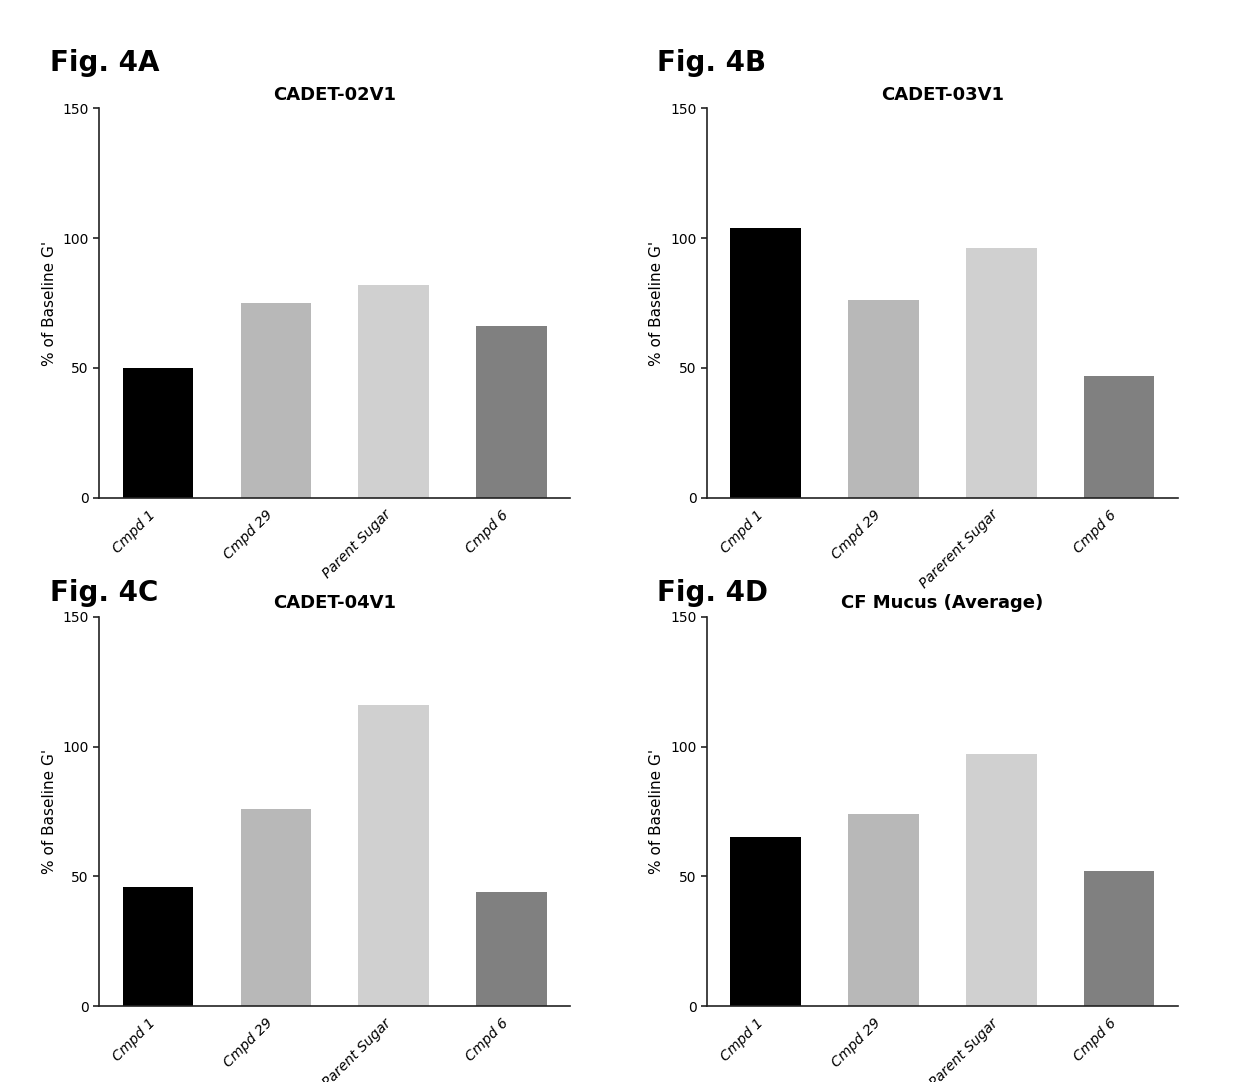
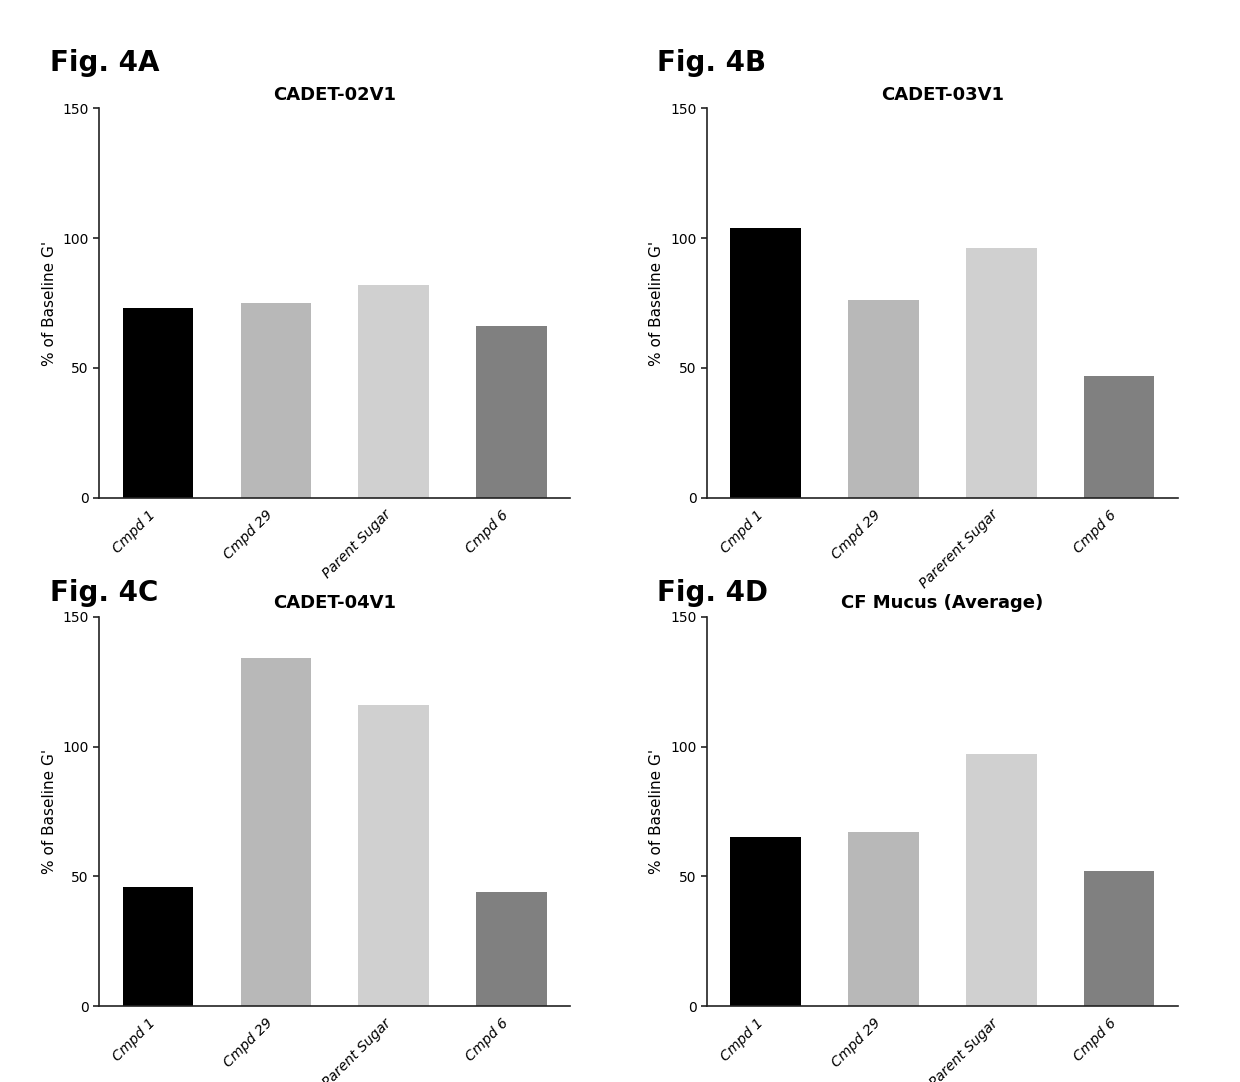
CADET-02V1/Cmpd 1: 50 -> 73
CADET-04V1/Cmpd 29: 76 -> 134
CF Mucus (Average)/Cmpd 29: 74 -> 67
